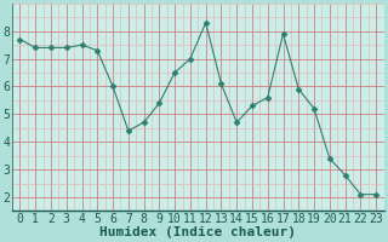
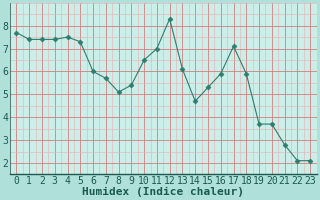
7: 4.4 -> 5.7
8: 4.7 -> 5.1
16: 5.6 -> 5.9
17: 7.9 -> 7.1
19: 5.2 -> 3.7
20: 3.4 -> 3.7
